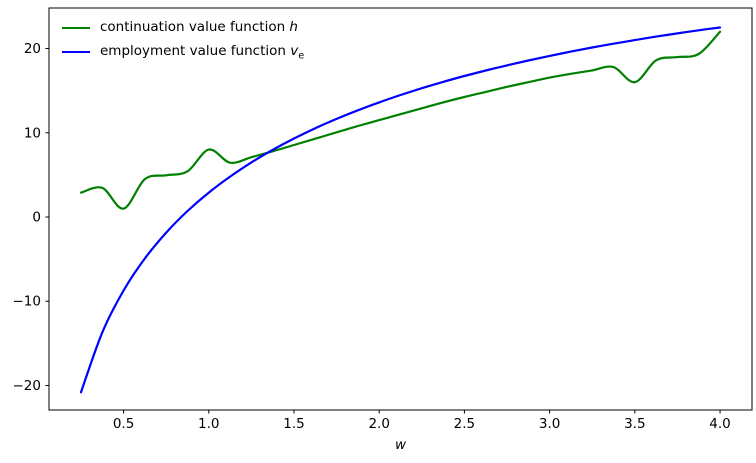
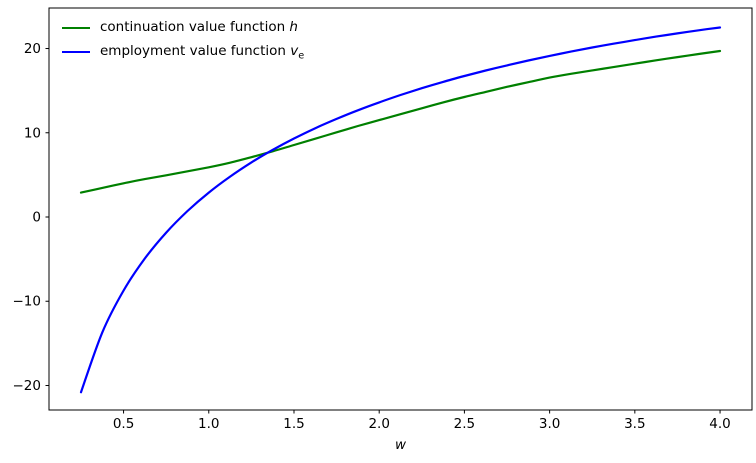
continuation value function h/0.5: 1 -> 4
continuation value function h/1.0: 8 -> 6
continuation value function h/3.5: 16 -> 18
continuation value function h/4.0: 22 -> 20
